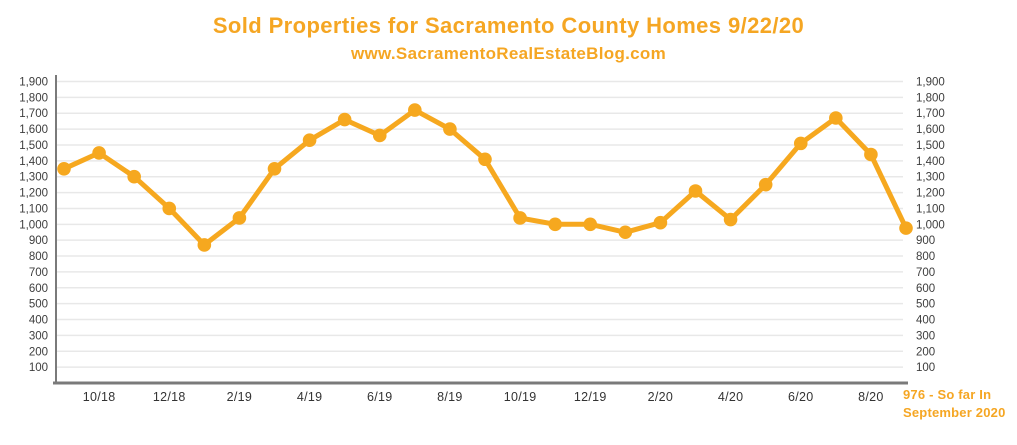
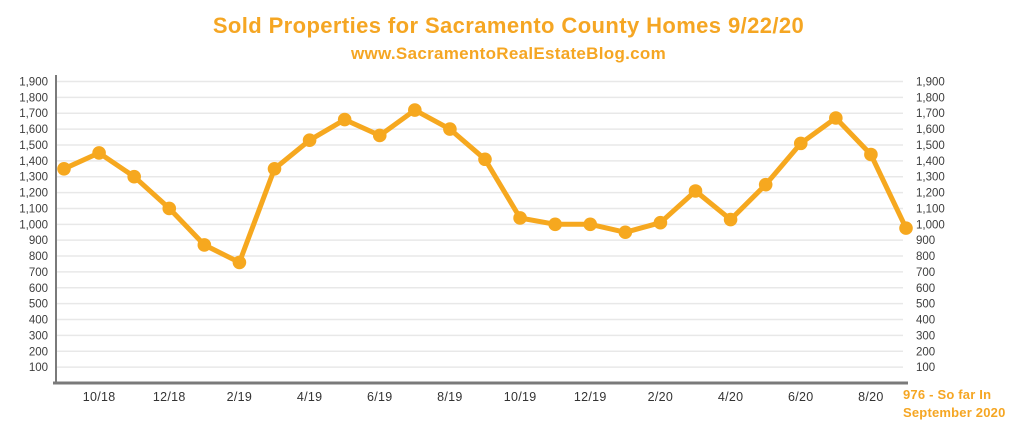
2/19: 1040 -> 760
